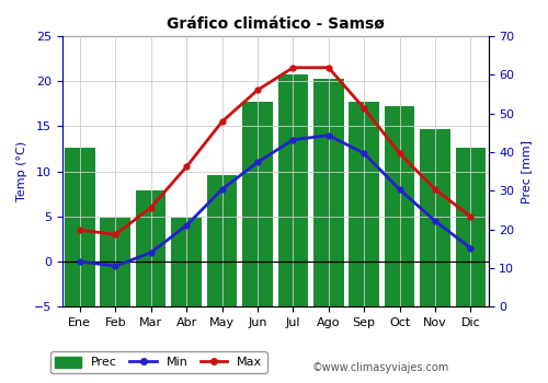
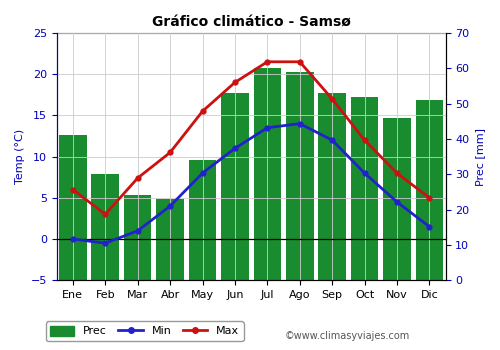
Max/Ene: 3.5 -> 6.0
Prec/Feb: 23 -> 30
Prec/Mar: 30 -> 24
Max/Mar: 6.0 -> 7.4
Prec/Dic: 41 -> 51
